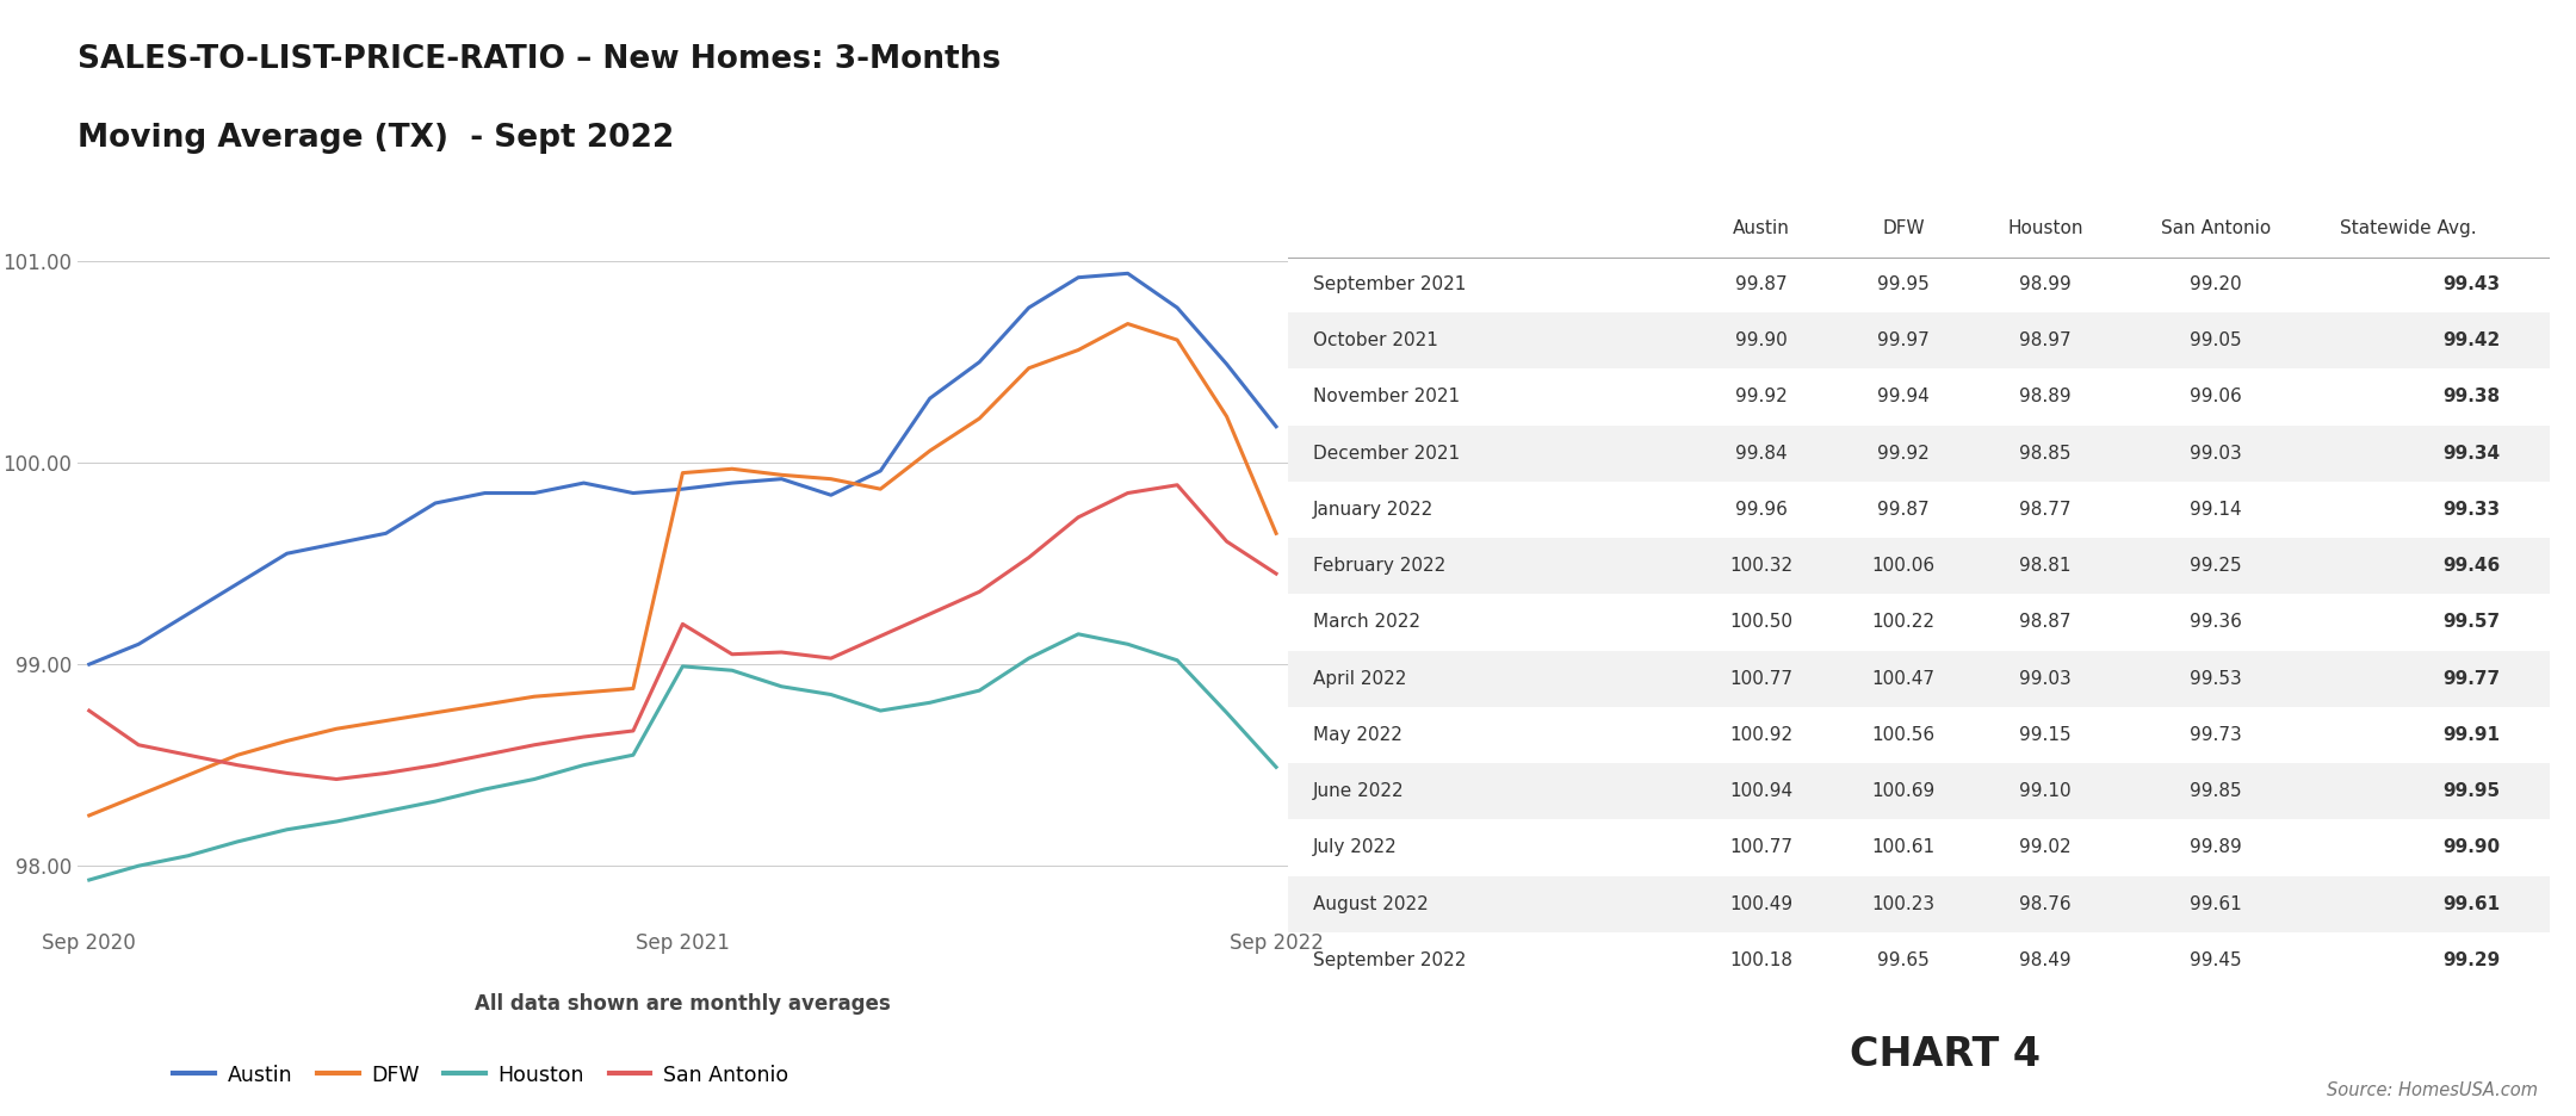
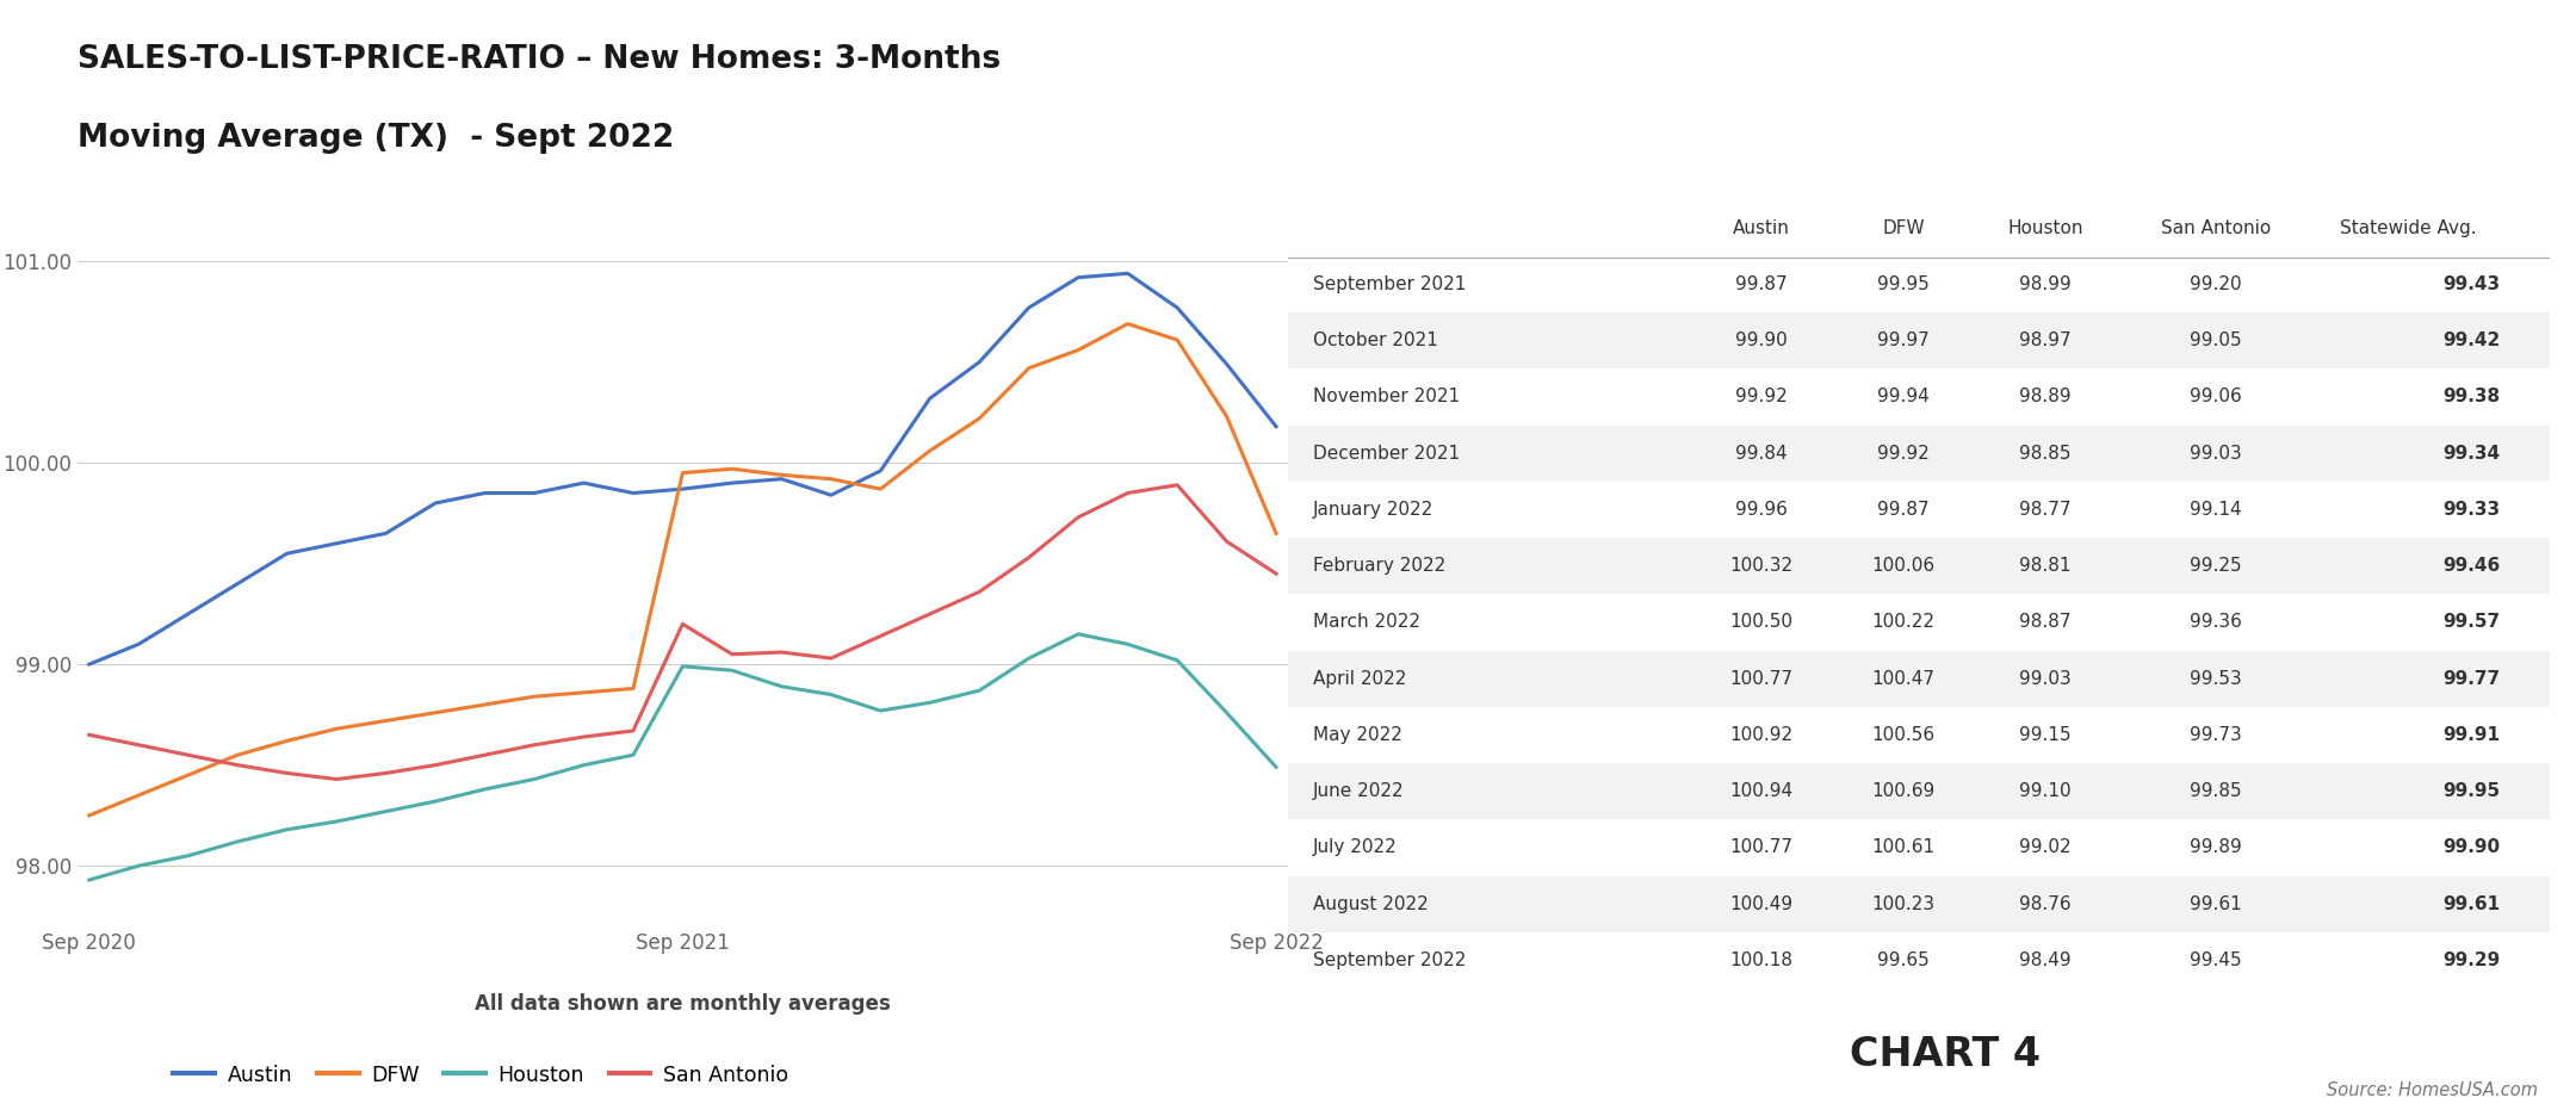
San Antonio/Sep 2020: 98.77 -> 98.65
